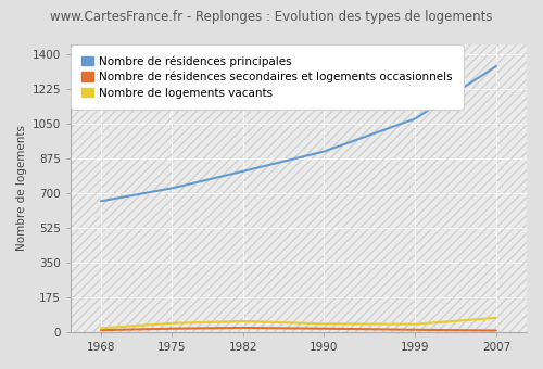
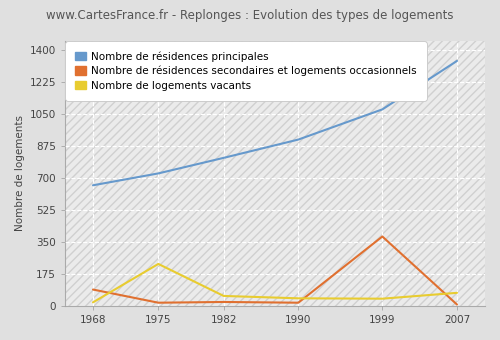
Nombre de résidences secondaires et logements occasionnels/1968: 10 -> 90
Nombre de logements vacants/1975: 40 -> 230
Nombre de résidences secondaires et logements occasionnels/1999: 10 -> 380
